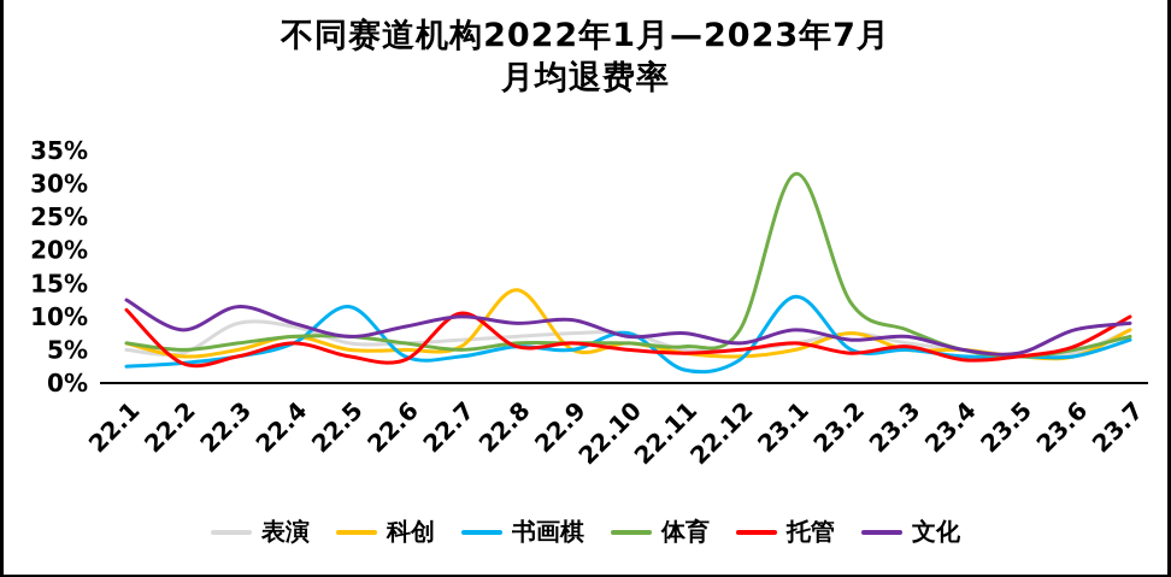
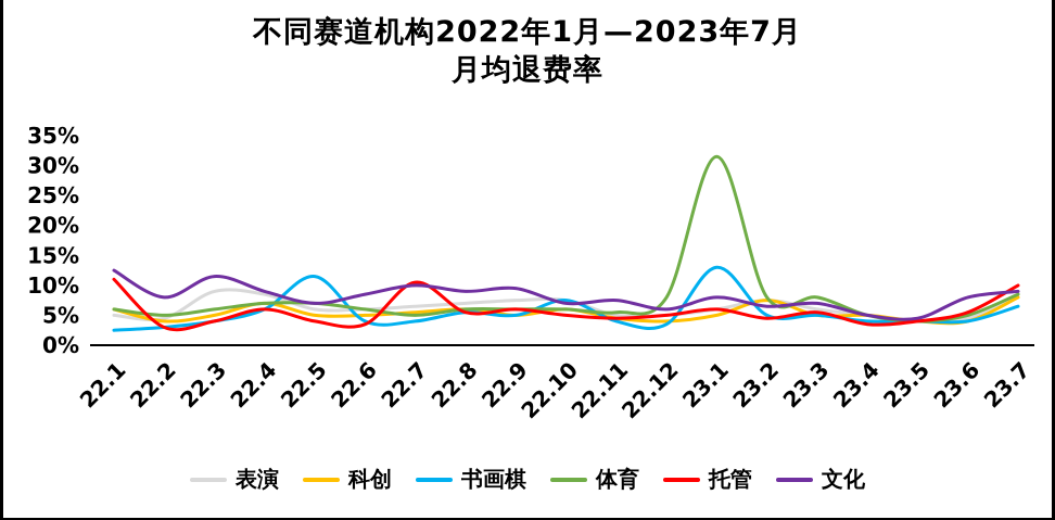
科创/22.8: 14% -> 6%
书画棋/22.11: 2% -> 4%
体育/23.2: 12% -> 8%
体育/23.7: 7% -> 8%
